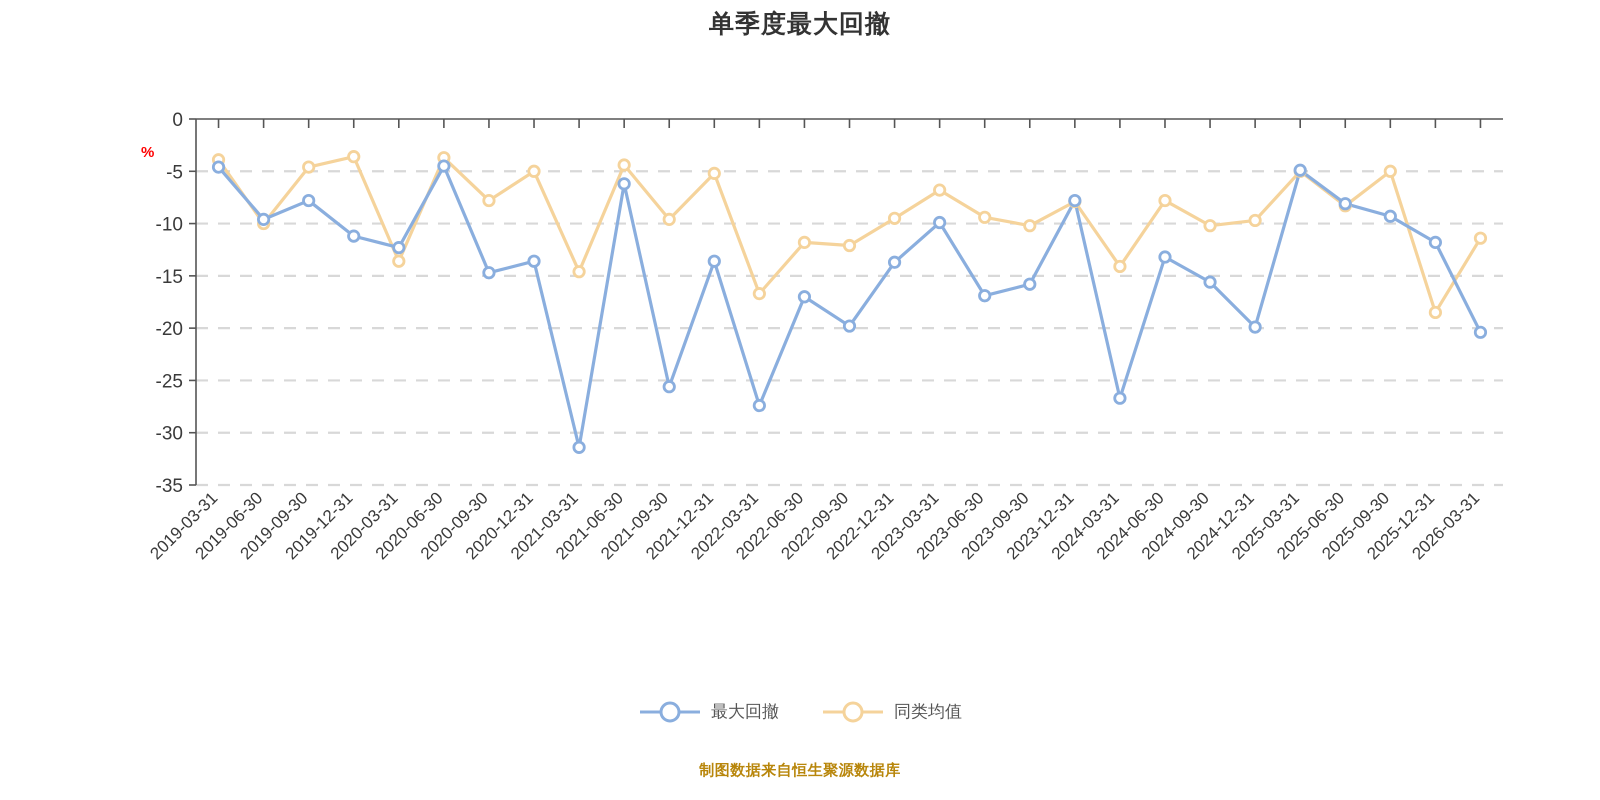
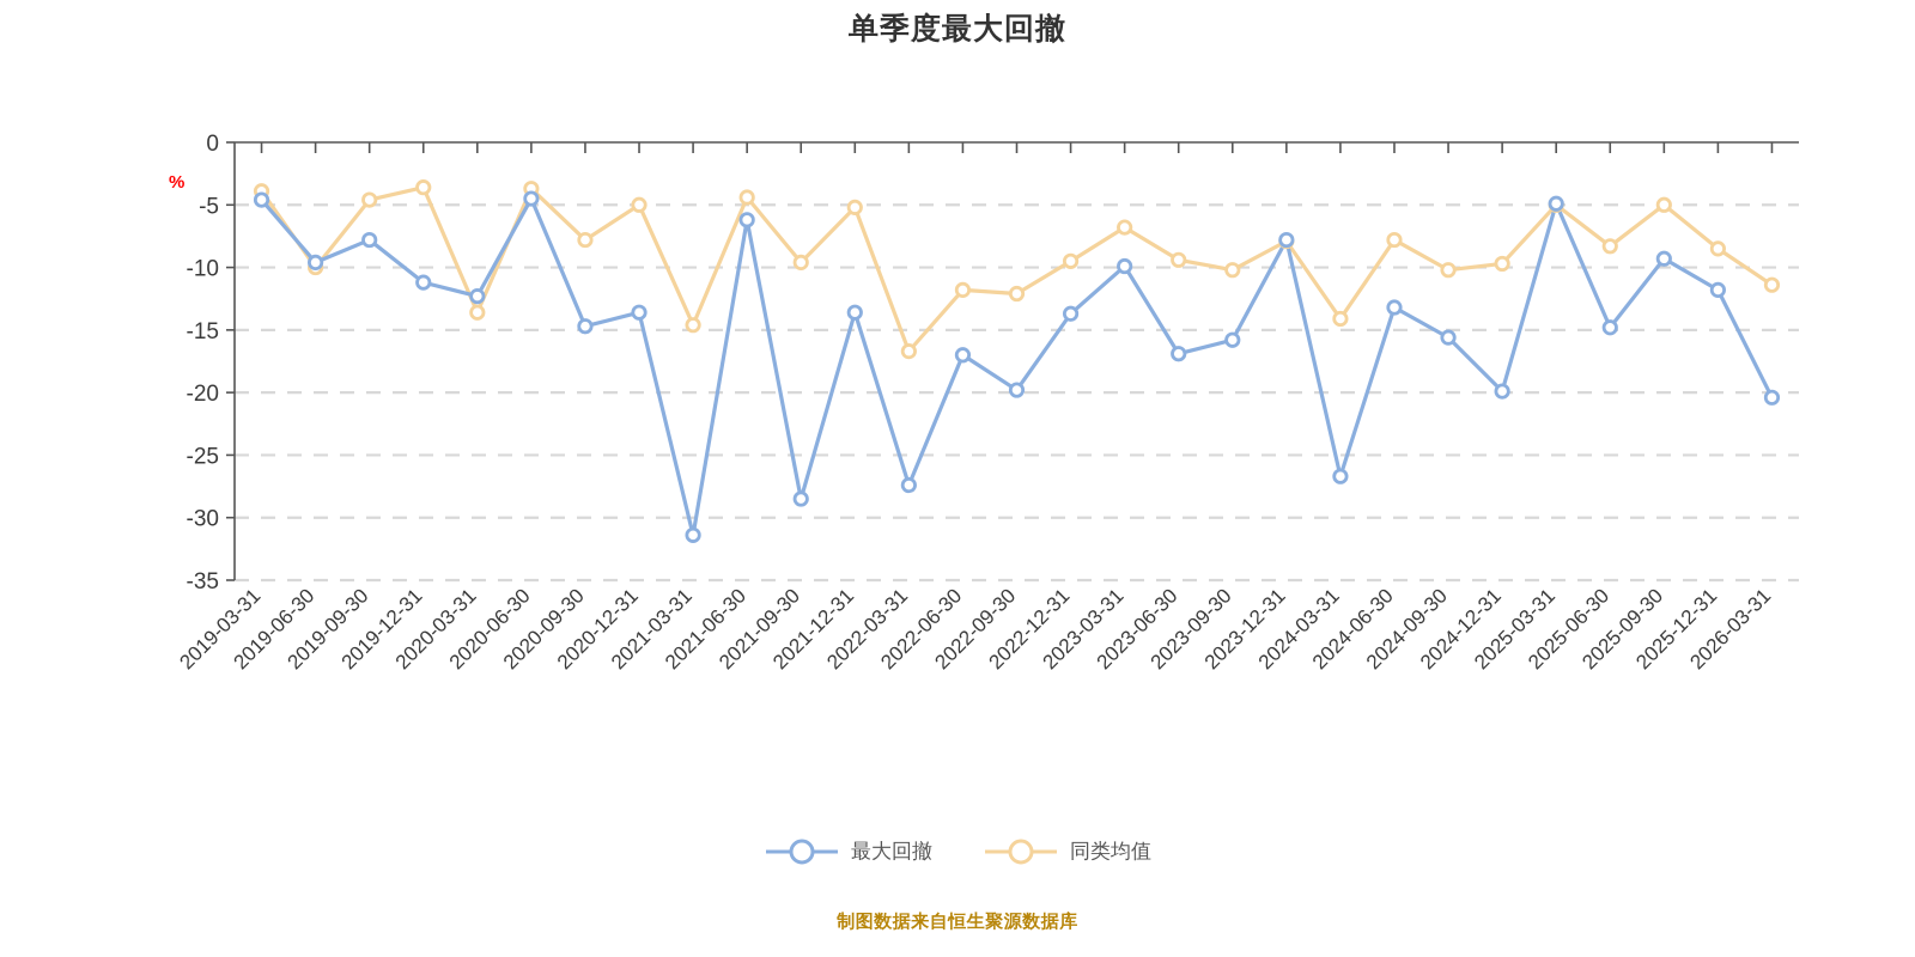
最大回撤/2021-09-30: -25.6 -> -28.5
最大回撤/2025-06-30: -8.1 -> -14.8
同类均值/2025-12-31: -18.5 -> -8.5
